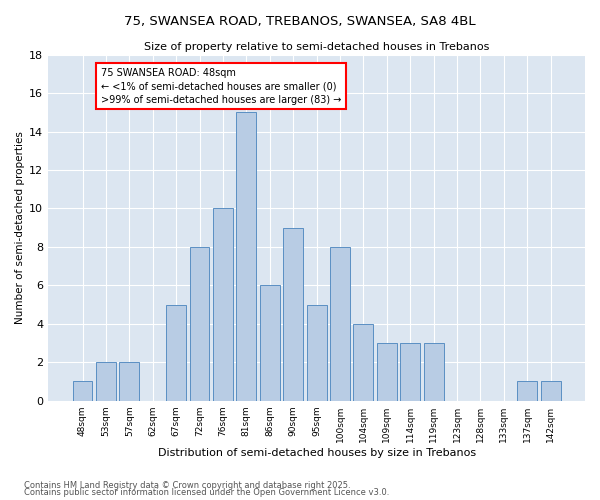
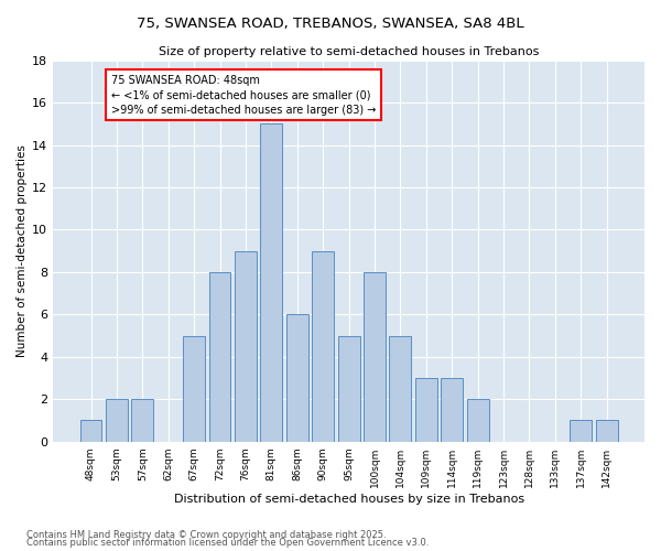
76sqm: 10 -> 9
104sqm: 4 -> 5
119sqm: 3 -> 2
